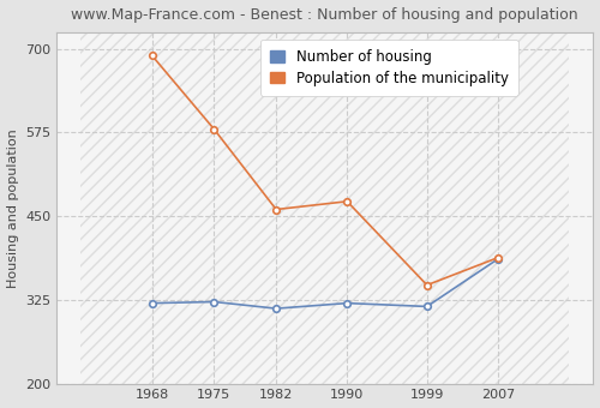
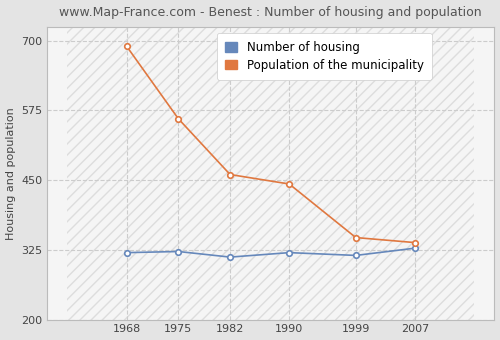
Population of the municipality/1975: 580 -> 560
Population of the municipality/1990: 472 -> 443
Number of housing/2007: 386 -> 328
Population of the municipality/2007: 388 -> 338
